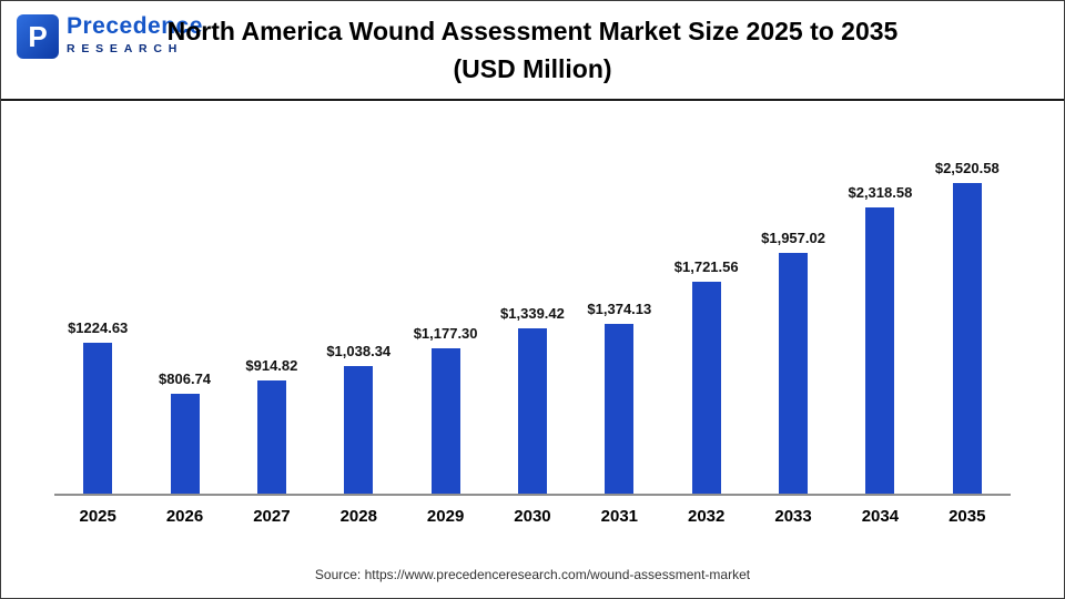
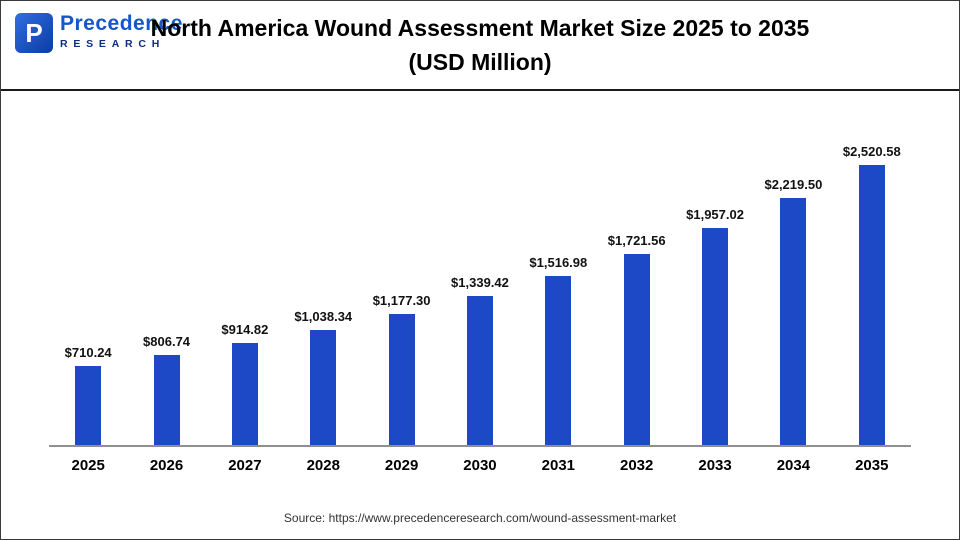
2025: $1224.63 -> $710.24
2031: $1,374.13 -> $1,516.98
2034: $2,318.58 -> $2,219.50
